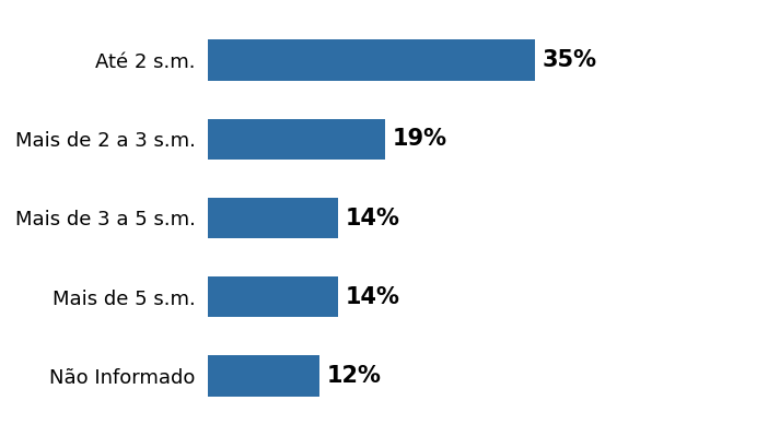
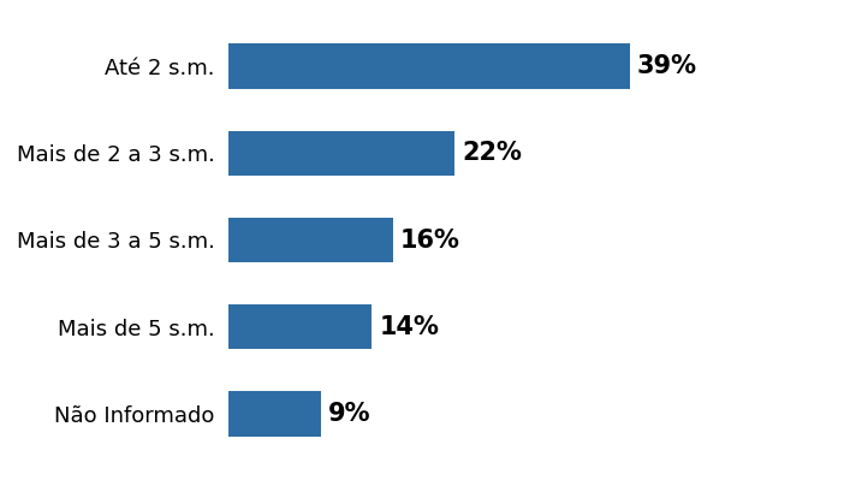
Até 2 s.m.: 35% -> 39%
Mais de 2 a 3 s.m.: 19% -> 22%
Mais de 3 a 5 s.m.: 14% -> 16%
Não Informado: 12% -> 9%
